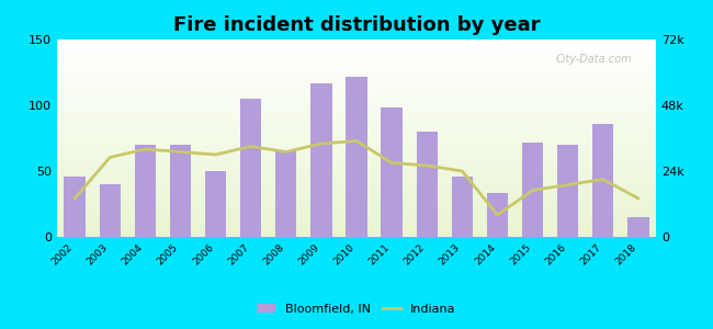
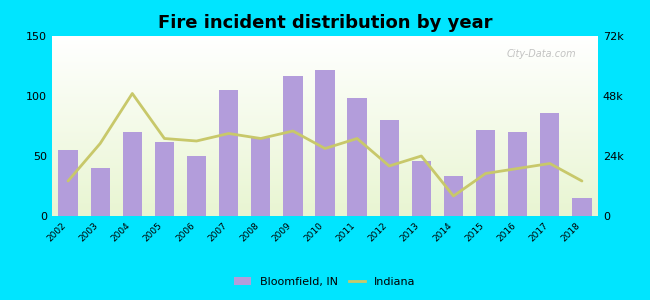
Bloomfield, IN/2002: 46 -> 55
Indiana/2004: 32k -> 49k
Bloomfield, IN/2005: 70 -> 62
Indiana/2010: 35k -> 27k
Indiana/2011: 27k -> 31k
Indiana/2012: 26k -> 20k
